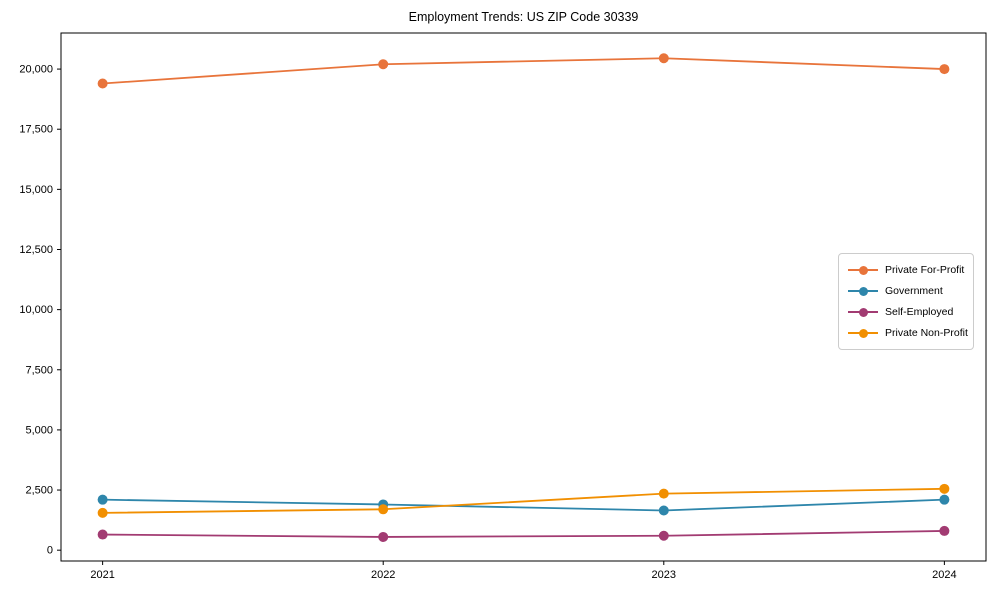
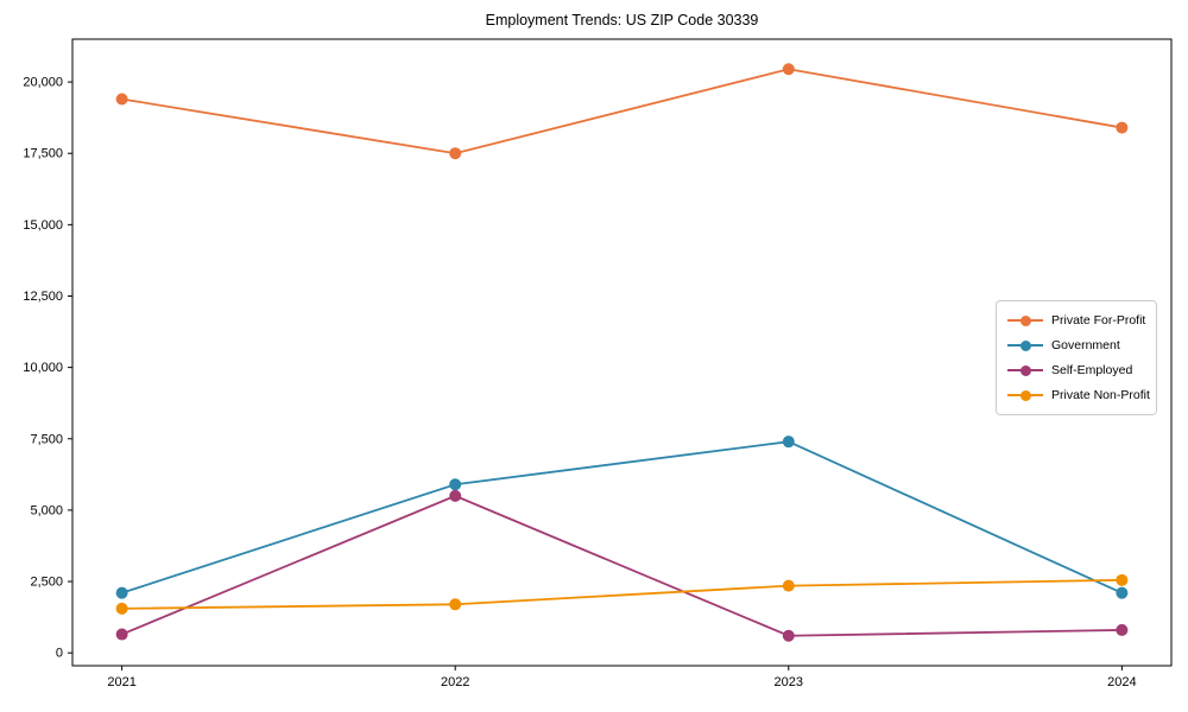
Private For-Profit/2022: 20200 -> 17500
Government/2022: 1900 -> 5900
Self-Employed/2022: 600 -> 5500
Government/2023: 1600 -> 7400
Private For-Profit/2024: 20000 -> 18400
